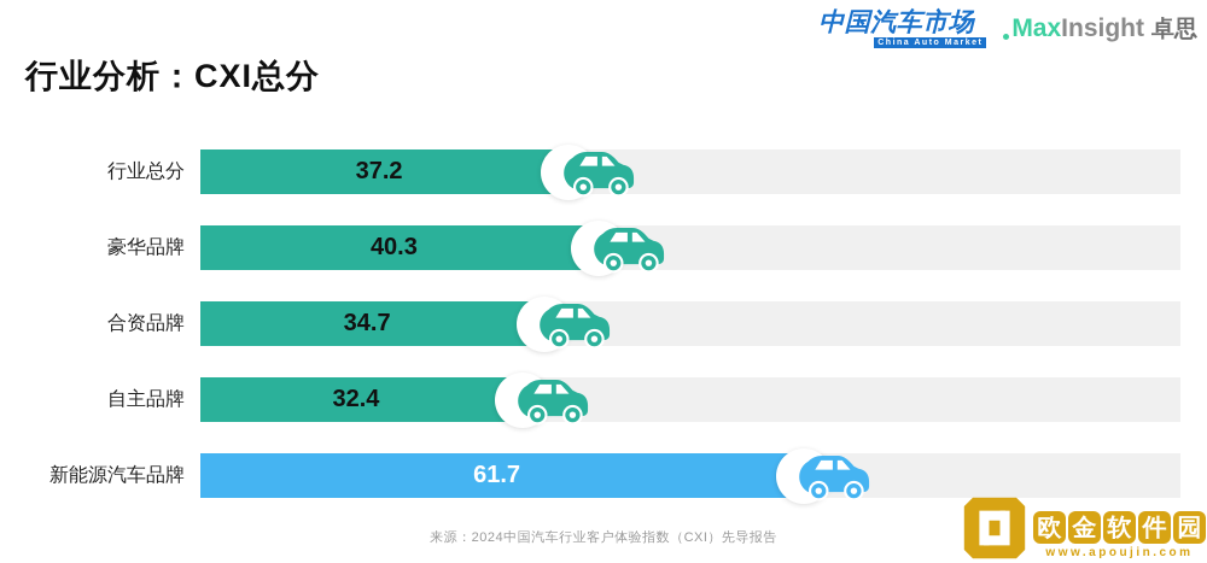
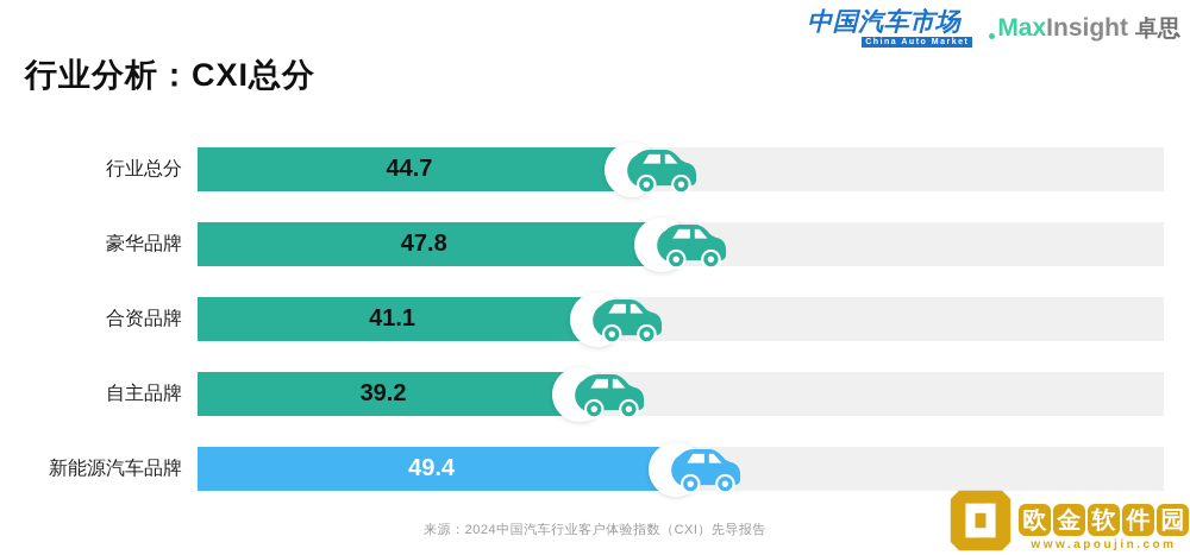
行业总分: 37.2 -> 44.7
豪华品牌: 40.3 -> 47.8
合资品牌: 34.7 -> 41.1
自主品牌: 32.4 -> 39.2
新能源汽车品牌: 61.7 -> 49.4
